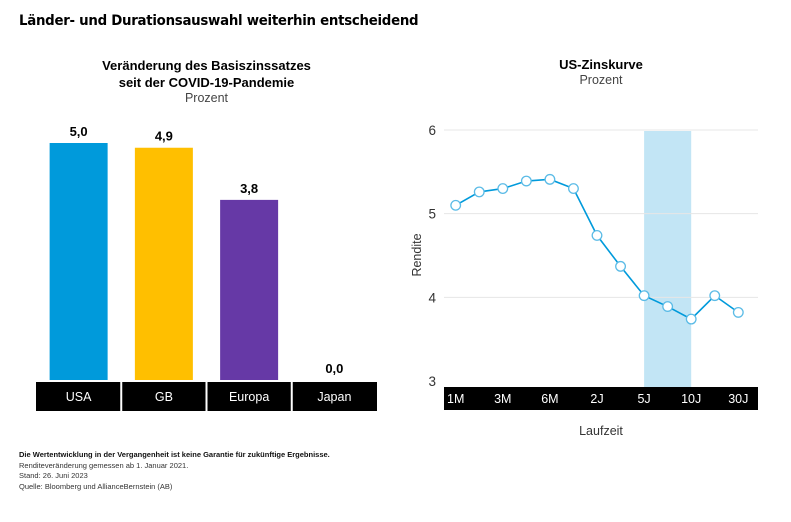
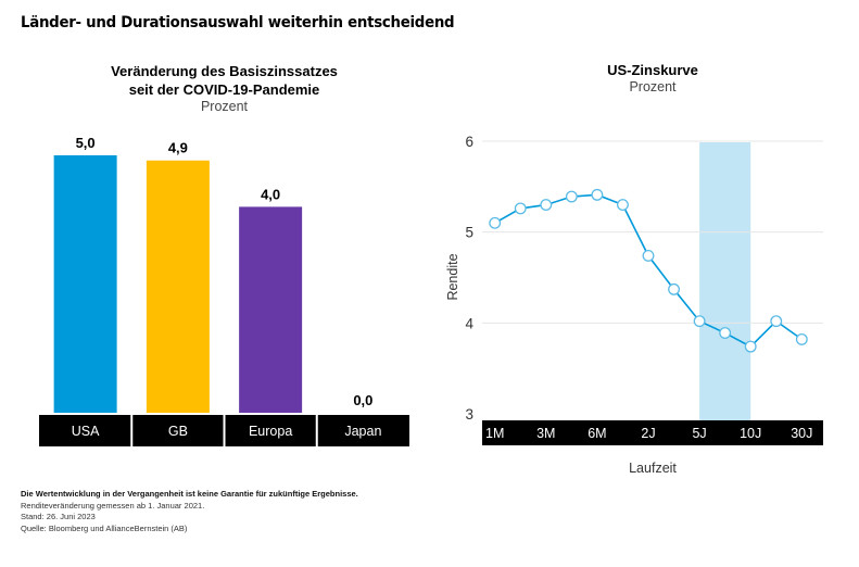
Veränderung des Basiszinssatzes seit der COVID-19-Pandemie/Europa: 3,8 -> 4,0
